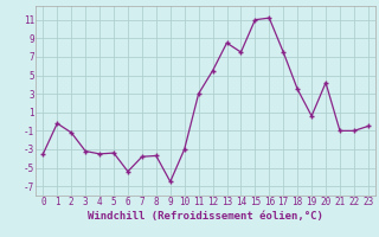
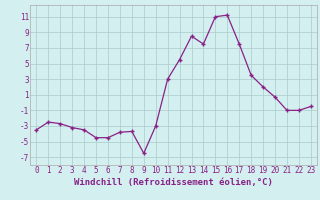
1: -0.2 -> -2.5
2: -1.2 -> -2.7
5: -3.4 -> -4.5
6: -5.4 -> -4.5
19: 0.6 -> 2.0
20: 4.2 -> 0.7
